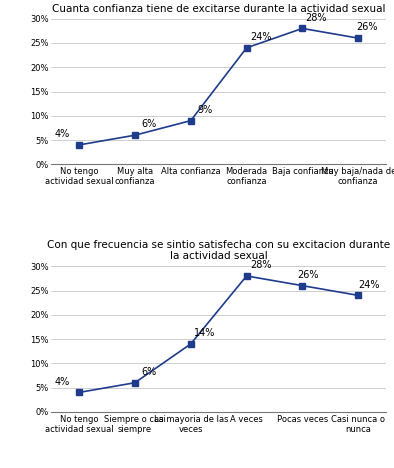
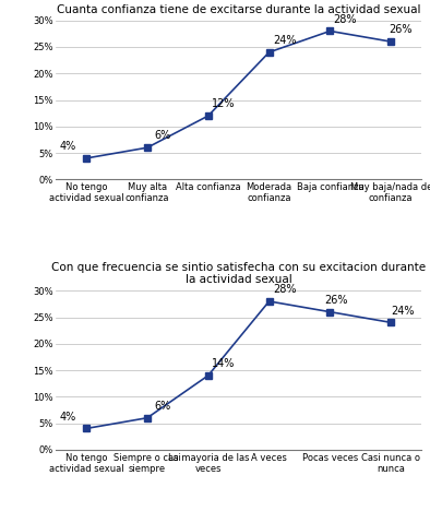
Alta confianza: 9% -> 12%
